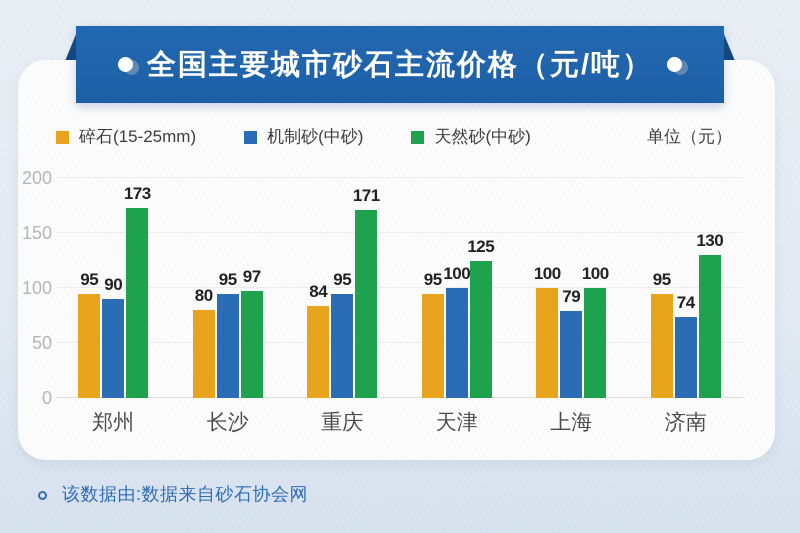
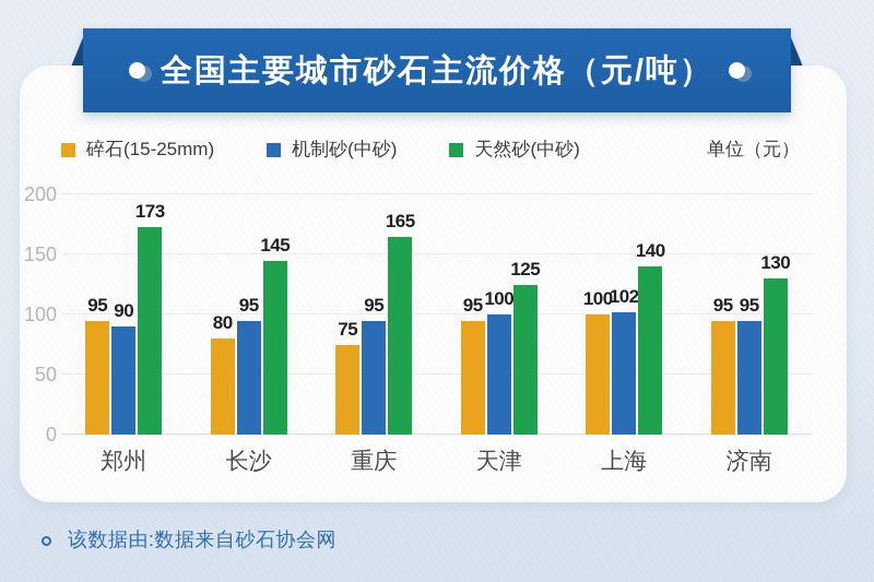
天然砂(中砂)/长沙: 97 -> 145
碎石(15-25mm)/重庆: 84 -> 75
天然砂(中砂)/重庆: 171 -> 165
机制砂(中砂)/上海: 79 -> 102
天然砂(中砂)/上海: 100 -> 140
机制砂(中砂)/济南: 74 -> 95
